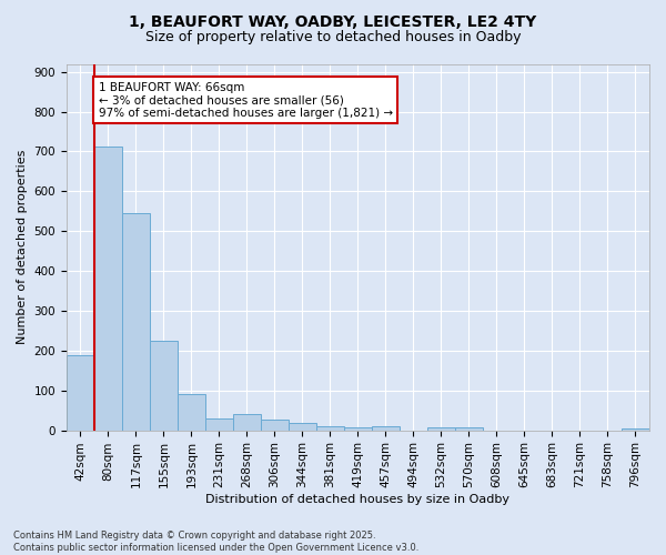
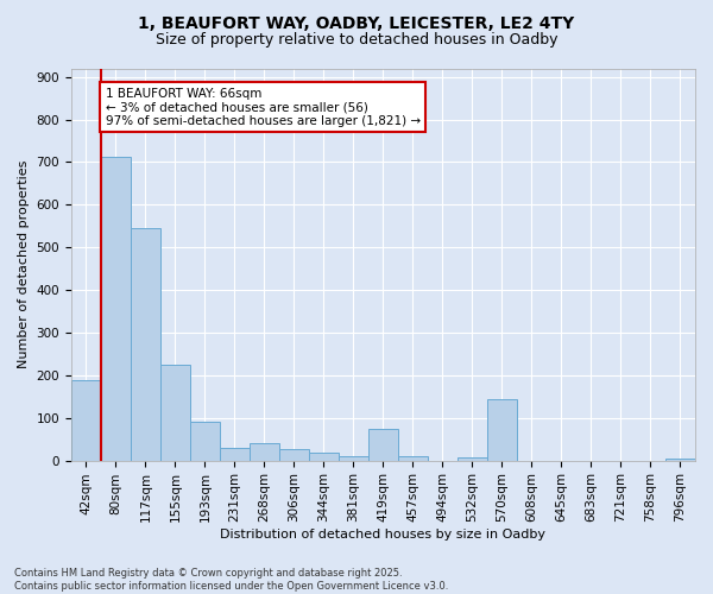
419sqm: 7 -> 75
570sqm: 7 -> 145
